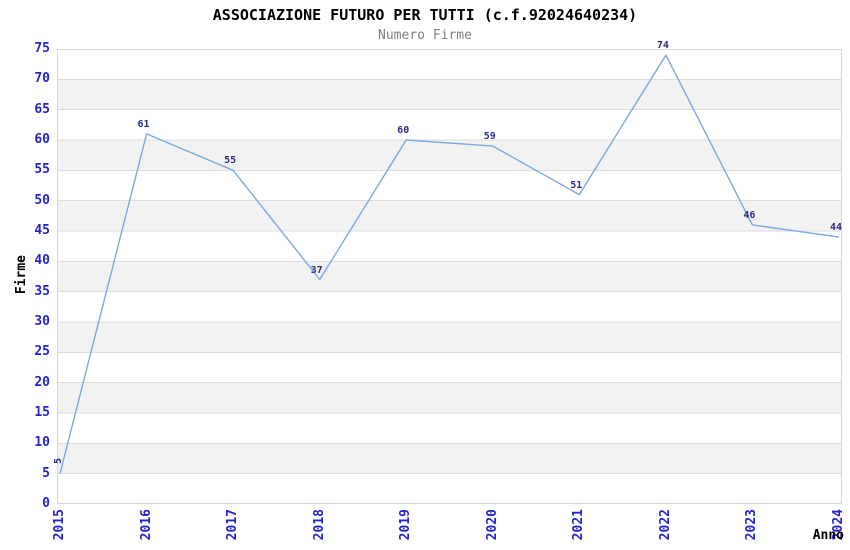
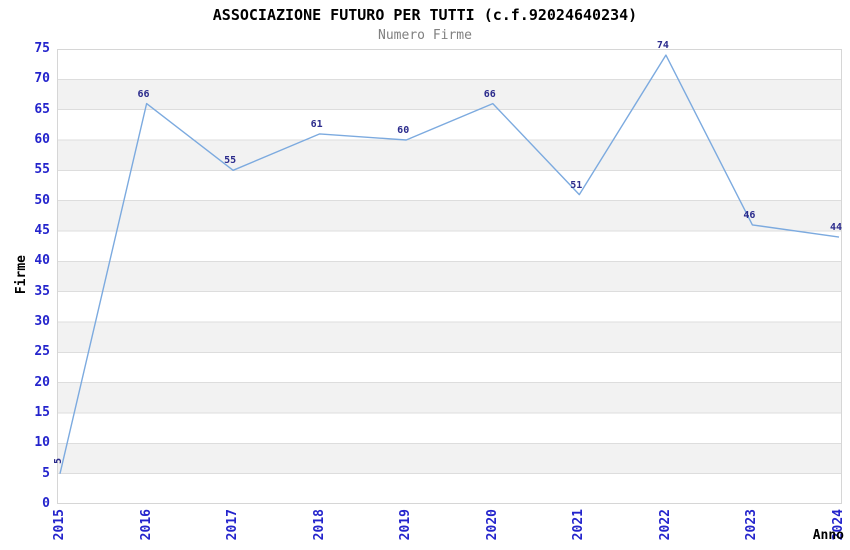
2016: 61 -> 66
2018: 37 -> 61
2020: 59 -> 66
